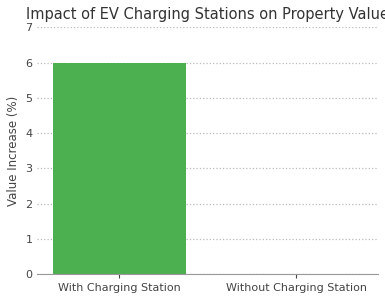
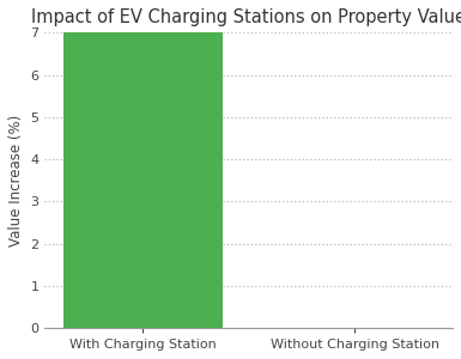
With Charging Station: 6 -> 7
